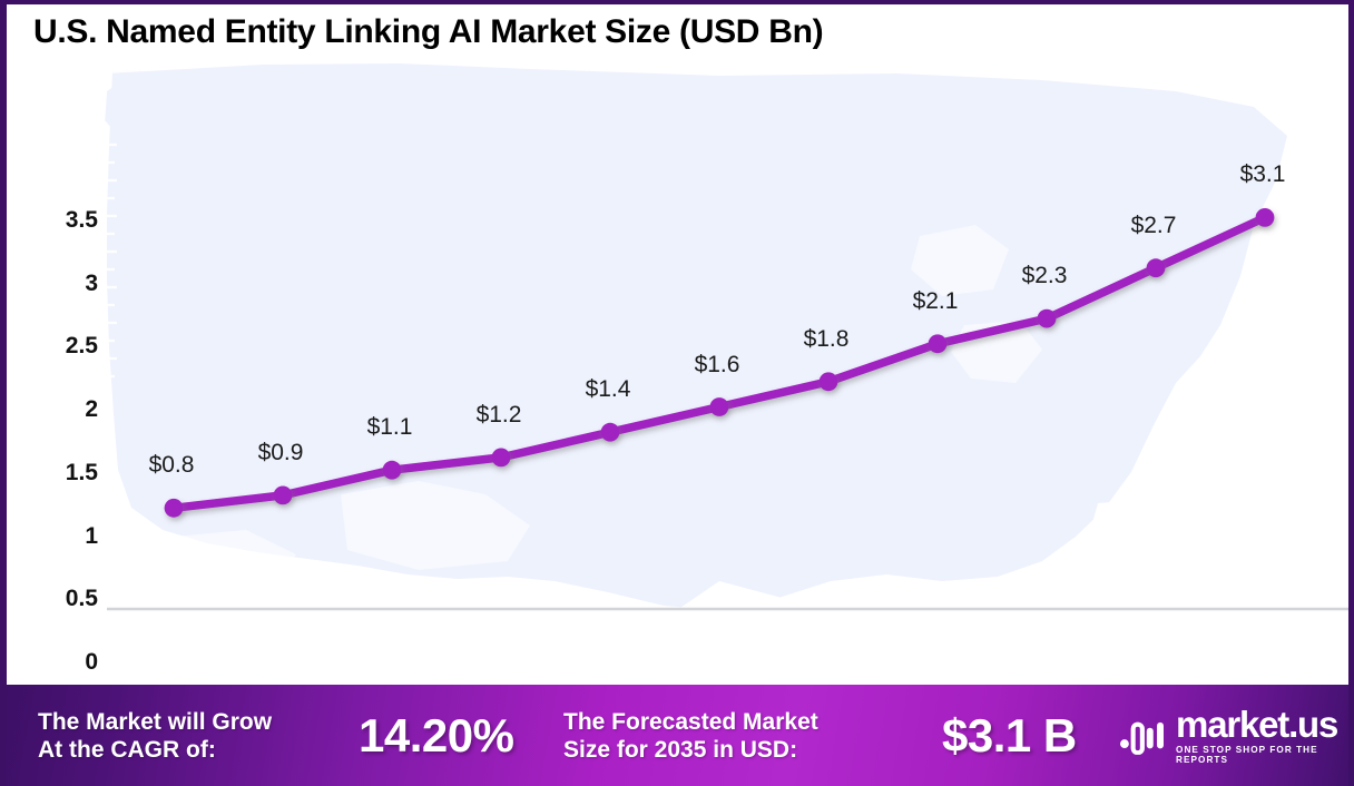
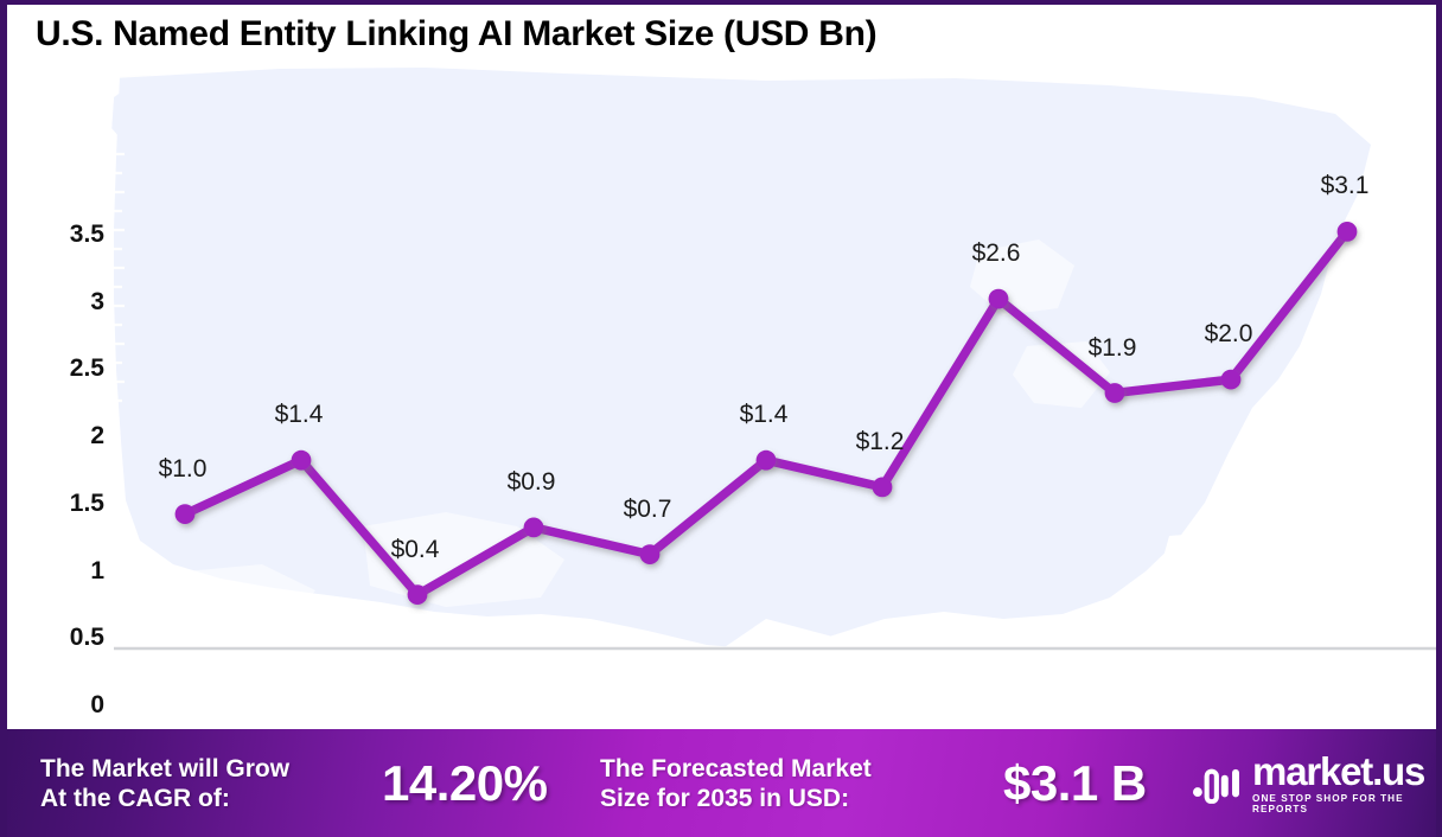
2025: $0.8 -> $1.0
2026: $0.9 -> $1.4
2027: $1.1 -> $0.4
2028: $1.2 -> $0.9
2029: $1.4 -> $0.7
2030: $1.6 -> $1.4
2031: $1.8 -> $1.2
2032: $2.1 -> $2.6
2033: $2.3 -> $1.9
2034: $2.7 -> $2.0
